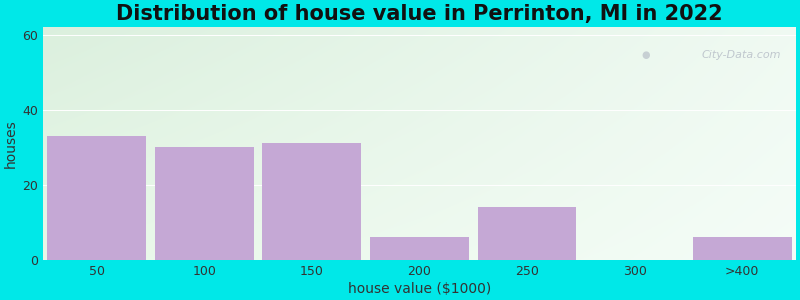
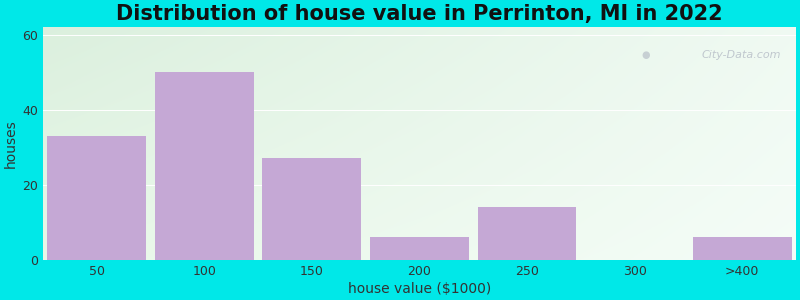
100: 30 -> 50
150: 31 -> 27
